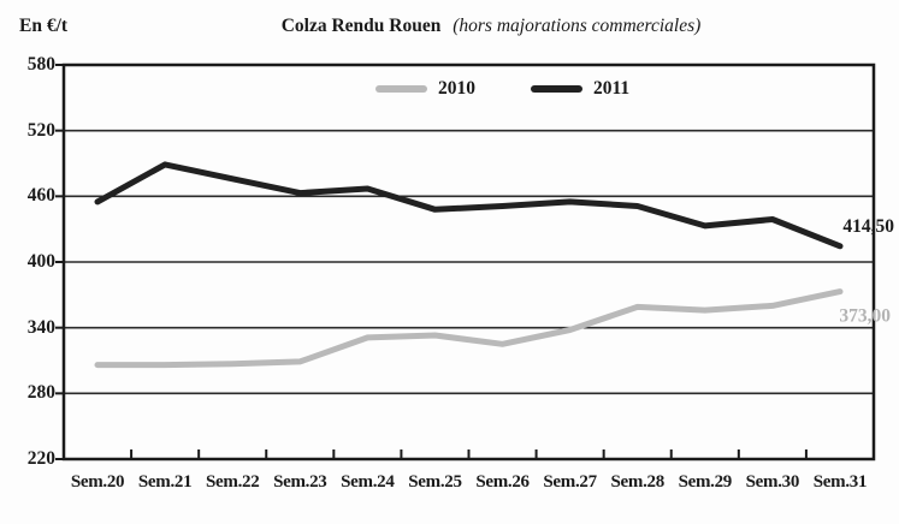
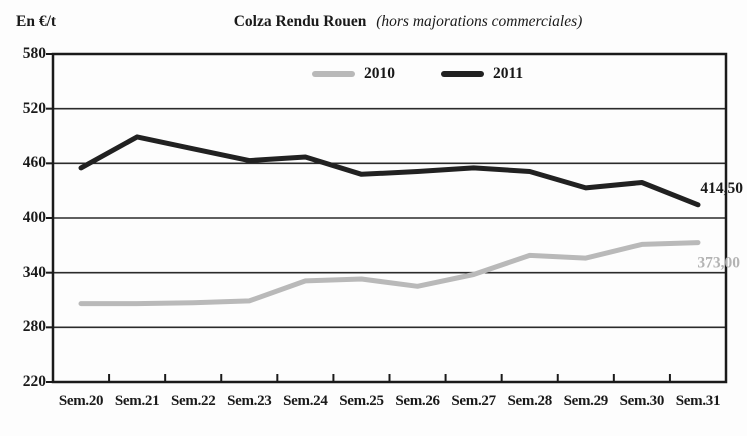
2010/Sem.30: 360 -> 370
